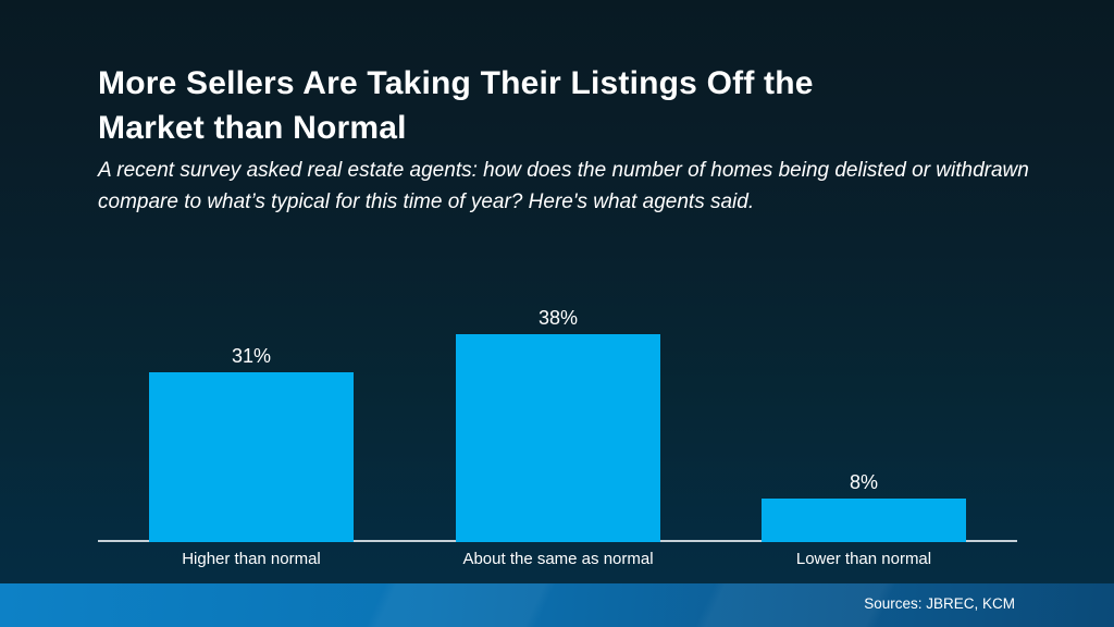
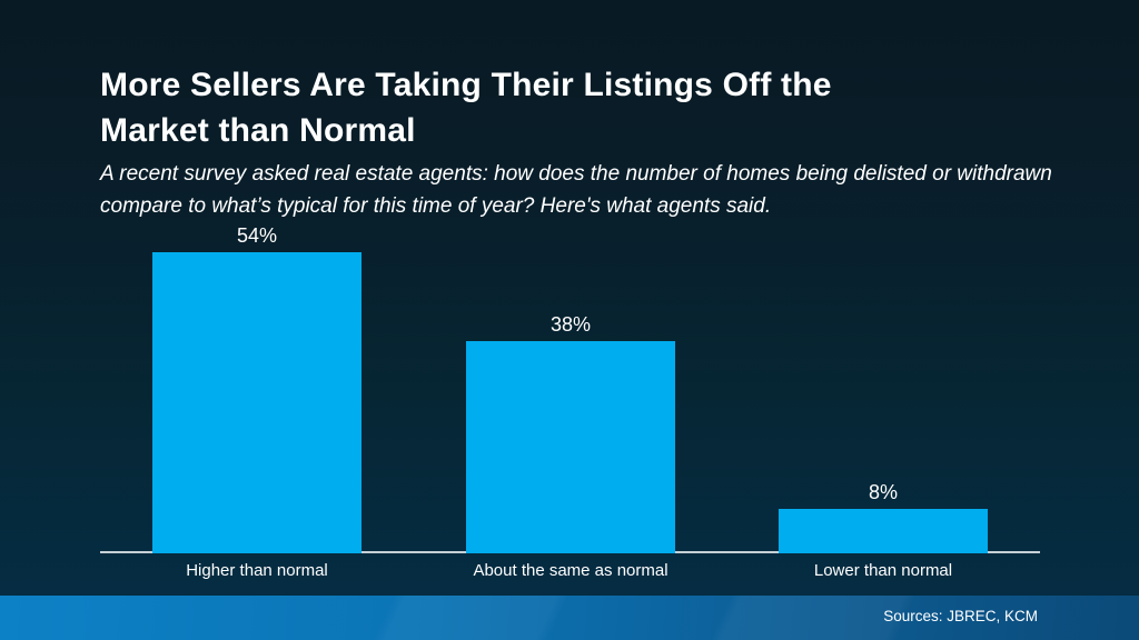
Higher than normal: 31% -> 54%
